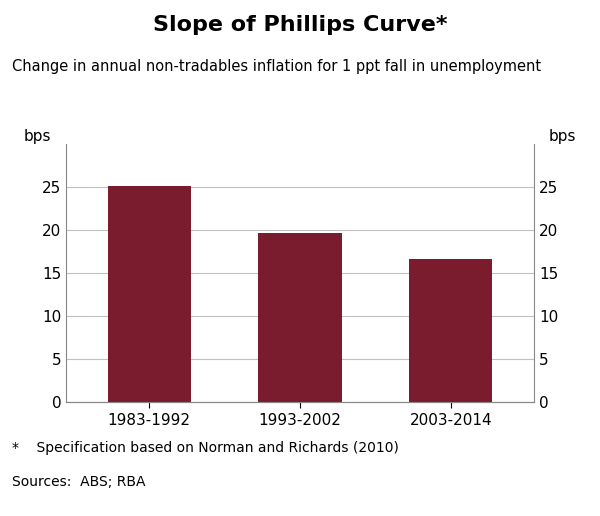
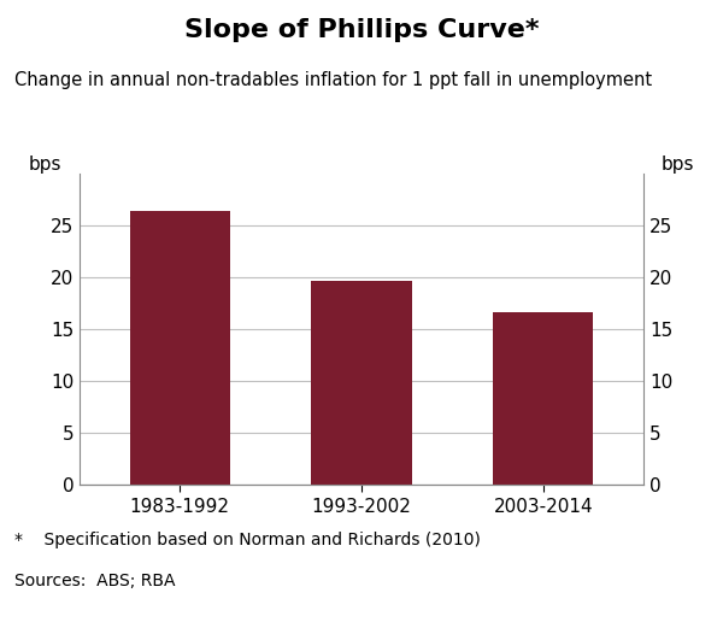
1983-1992: 25.2 -> 26.5
